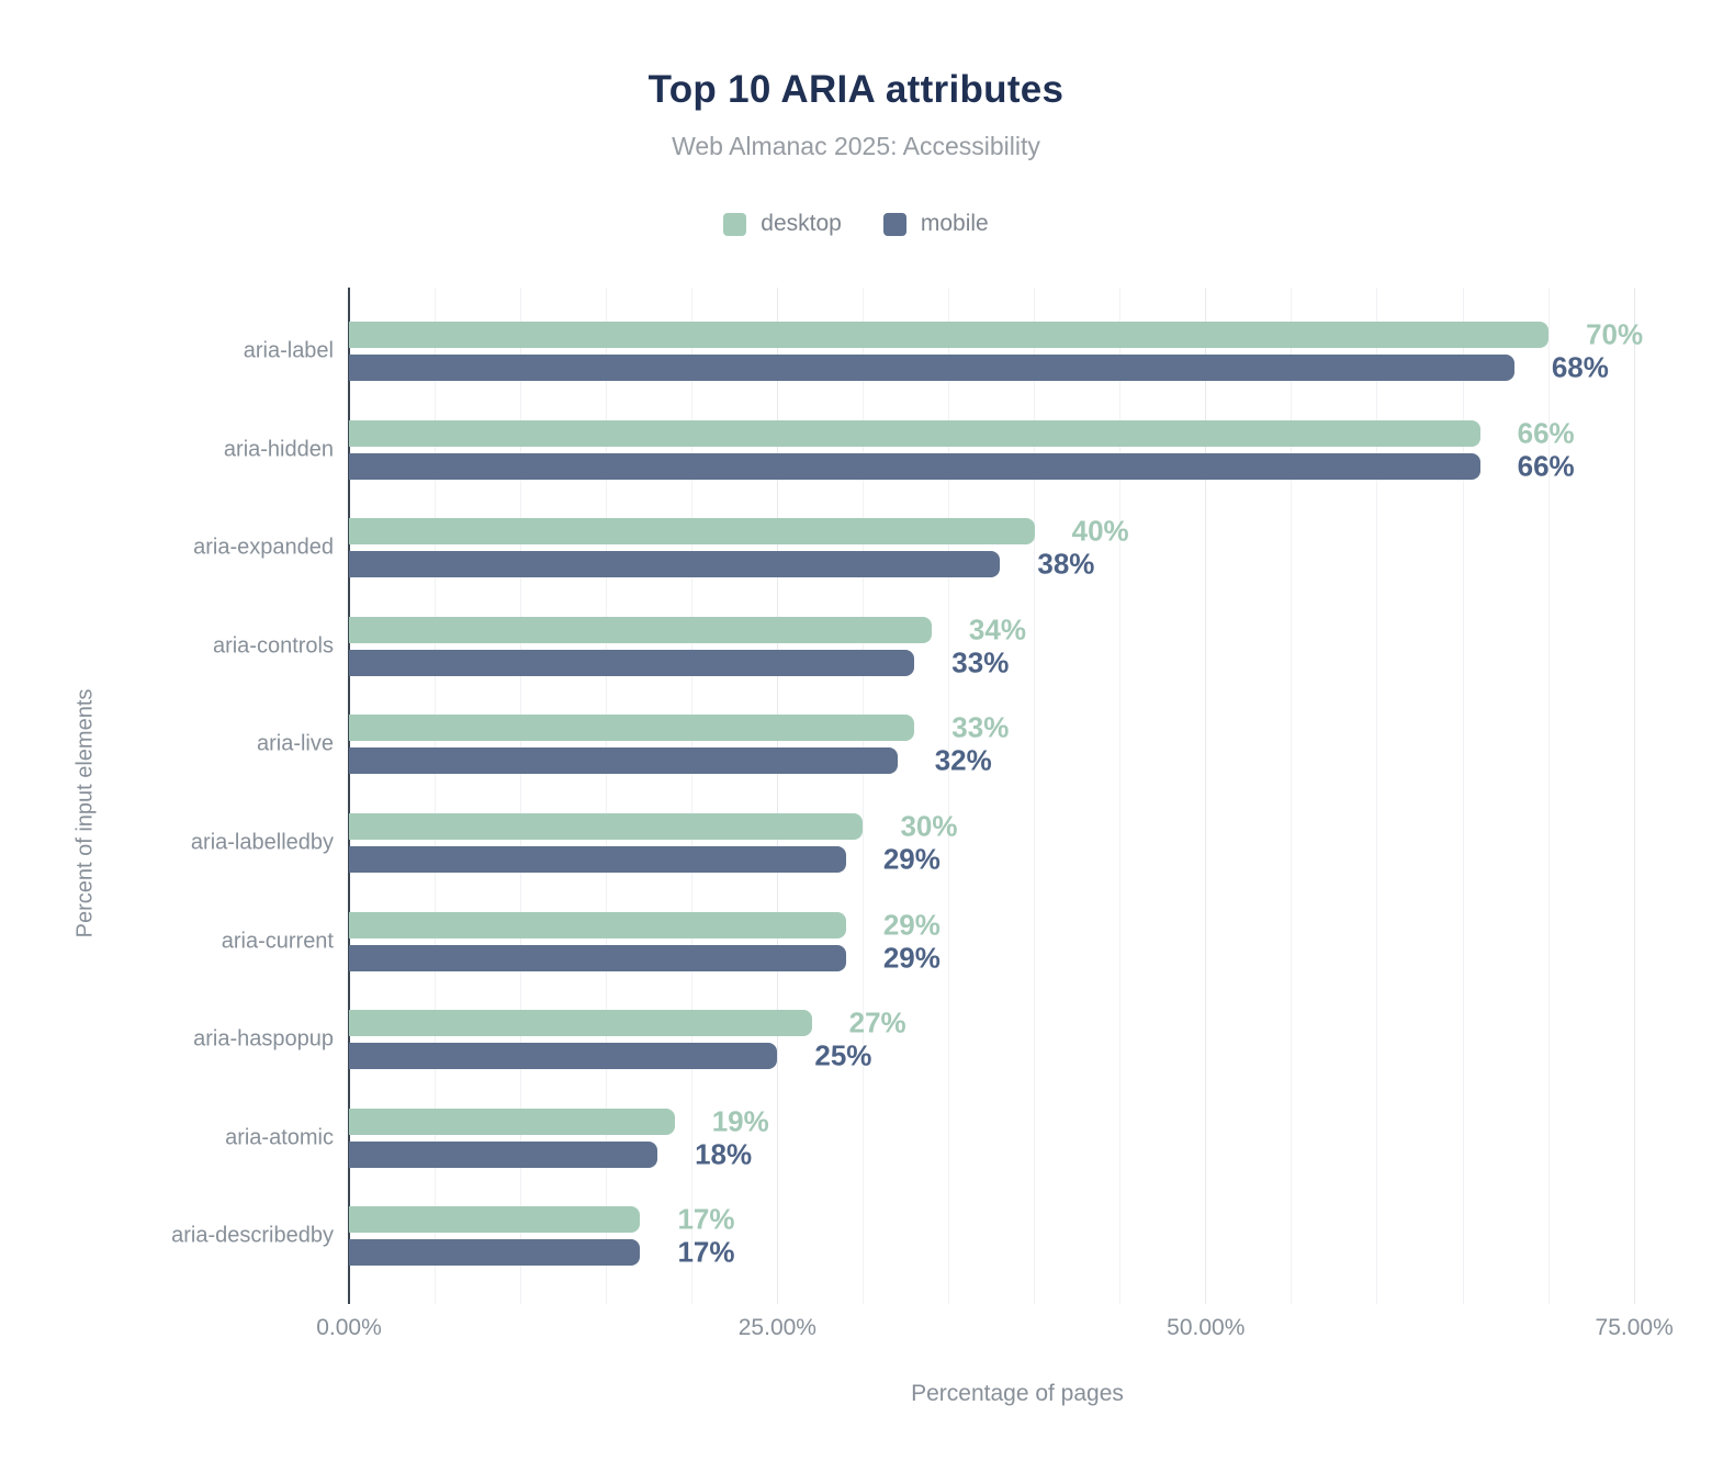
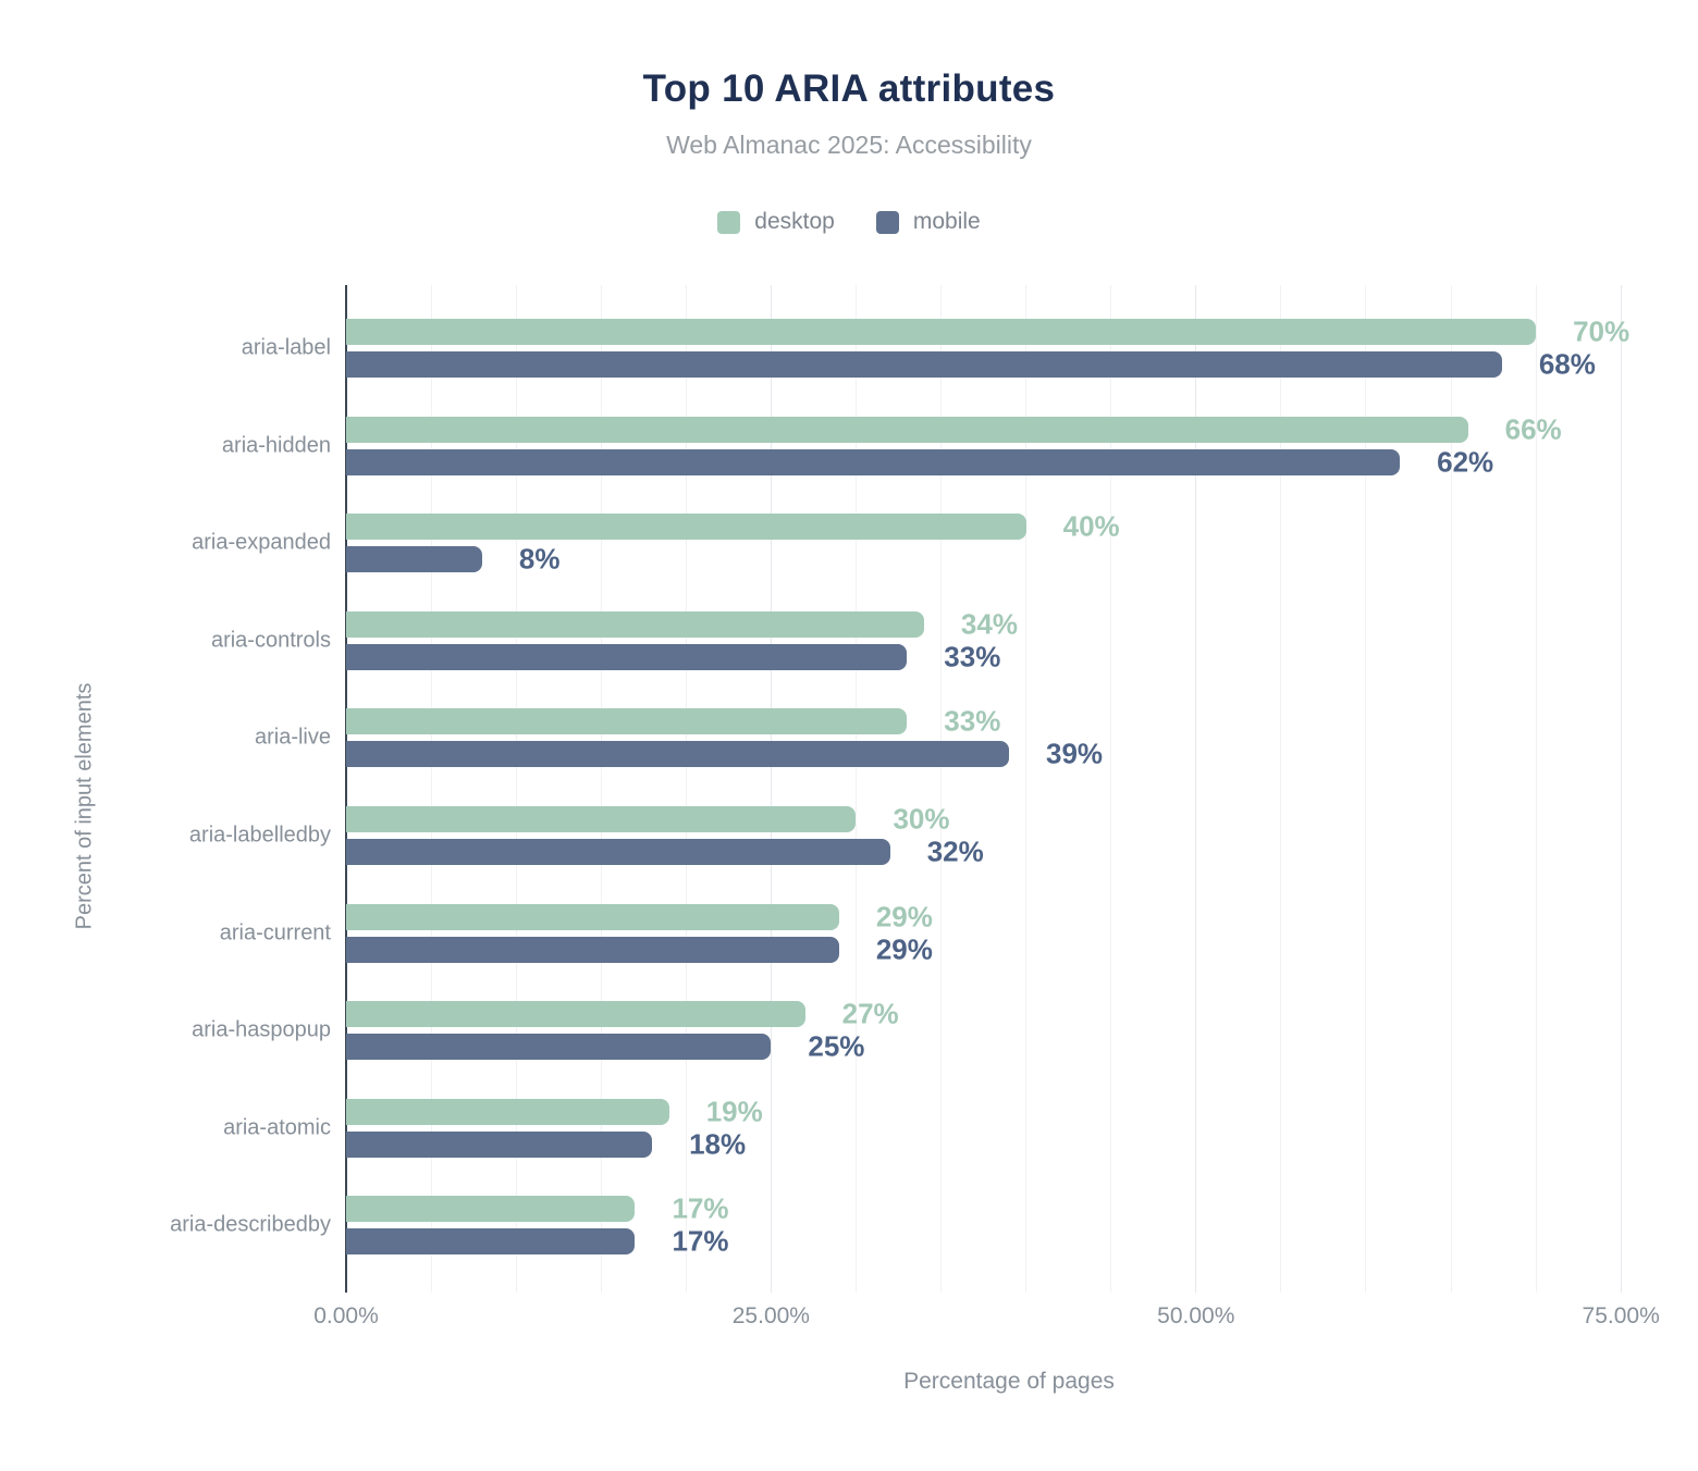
mobile/aria-hidden: 66% -> 62%
mobile/aria-expanded: 38% -> 8%
mobile/aria-live: 32% -> 39%
mobile/aria-labelledby: 29% -> 32%
